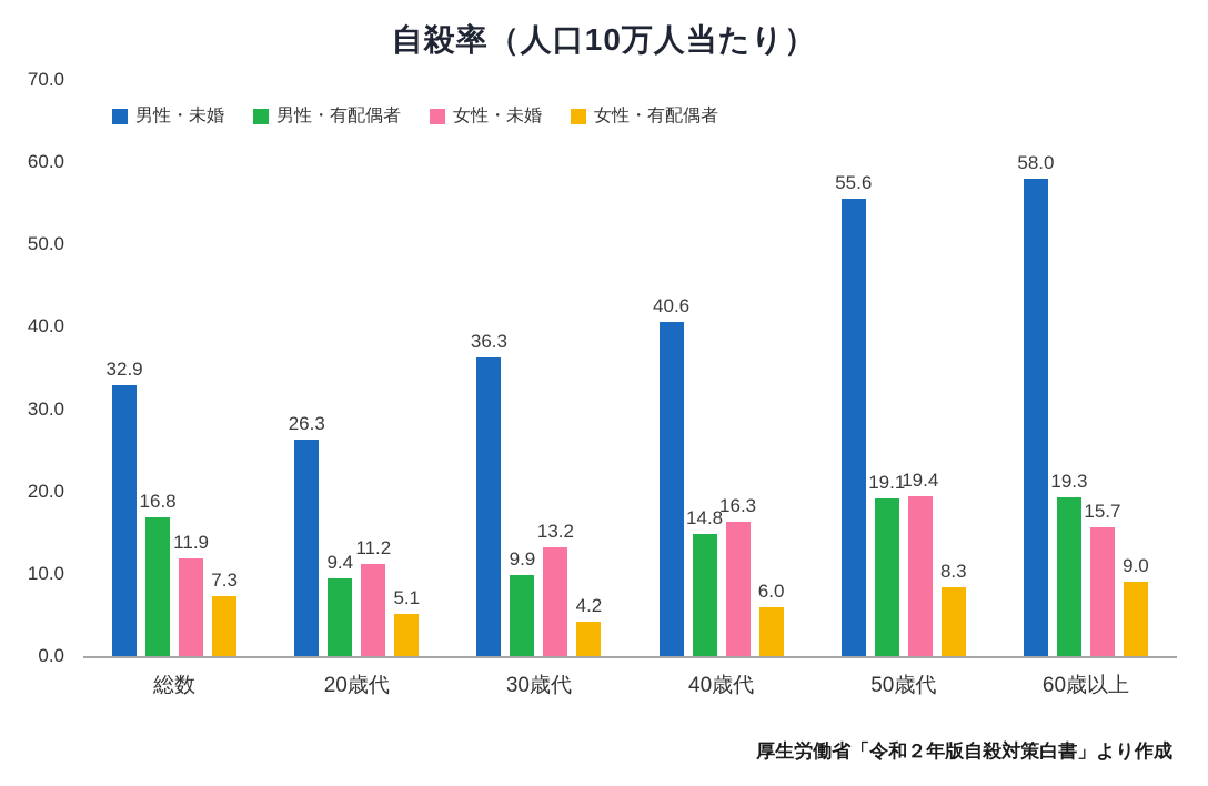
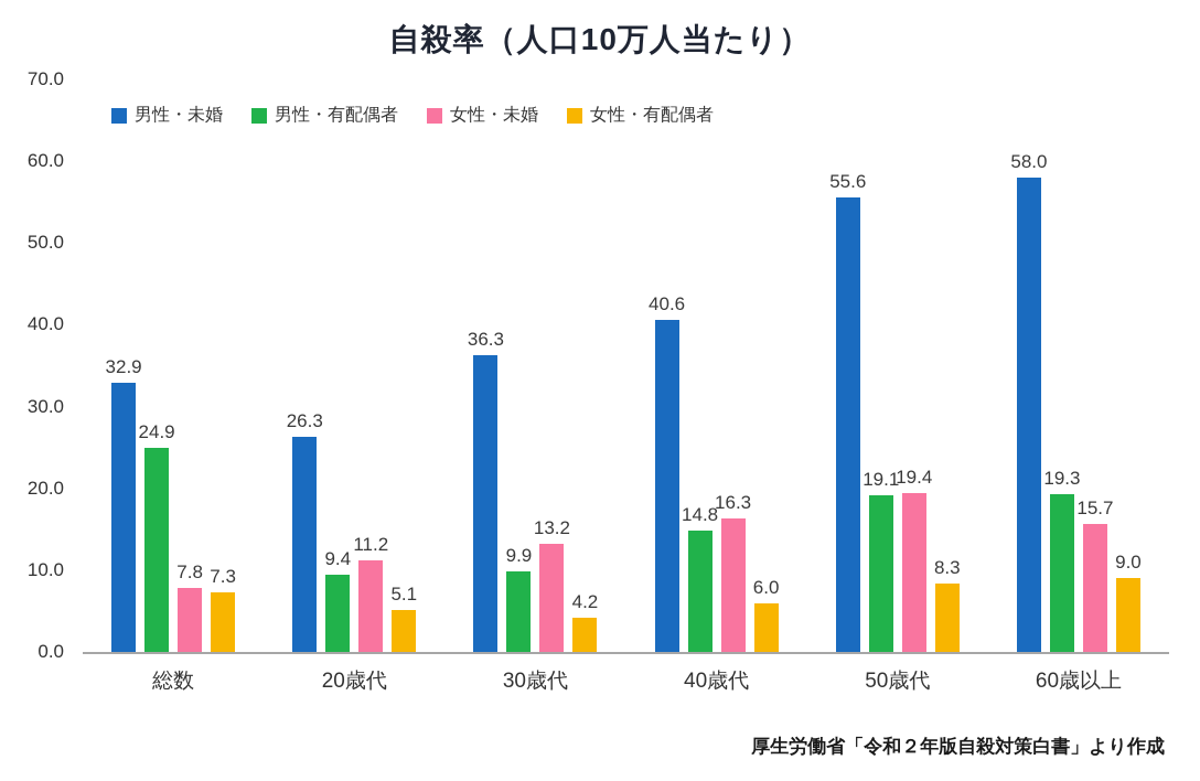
男性・有配偶者/総数: 16.8 -> 24.9
女性・未婚/総数: 11.9 -> 7.8
